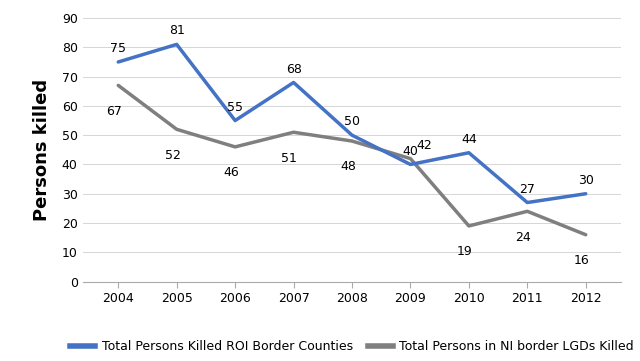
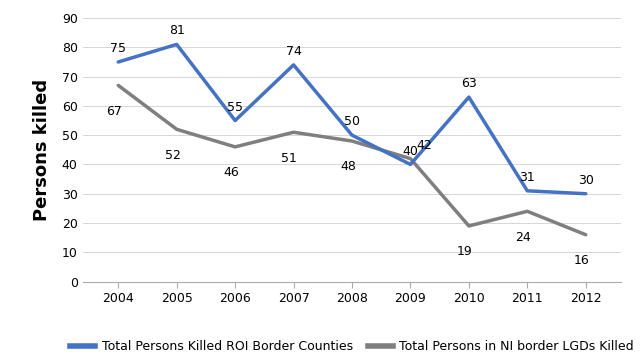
Total Persons Killed ROI Border Counties/2007: 68 -> 74
Total Persons Killed ROI Border Counties/2010: 44 -> 63
Total Persons Killed ROI Border Counties/2011: 27 -> 31
